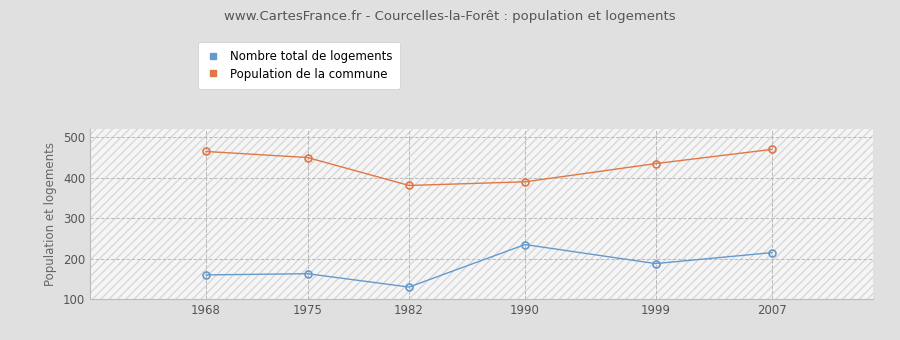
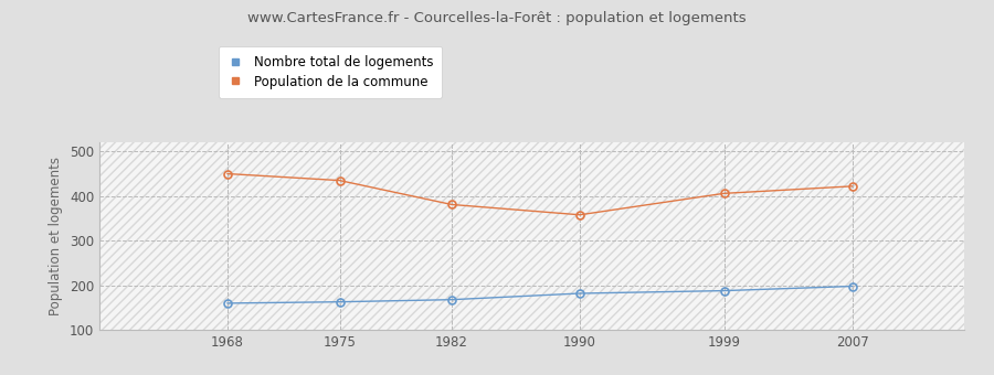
Population de la commune/1968: 465 -> 450
Population de la commune/1975: 450 -> 435
Nombre total de logements/1982: 130 -> 168
Nombre total de logements/1990: 235 -> 182
Population de la commune/1990: 390 -> 358
Population de la commune/1999: 435 -> 406
Nombre total de logements/2007: 215 -> 198
Population de la commune/2007: 470 -> 422
